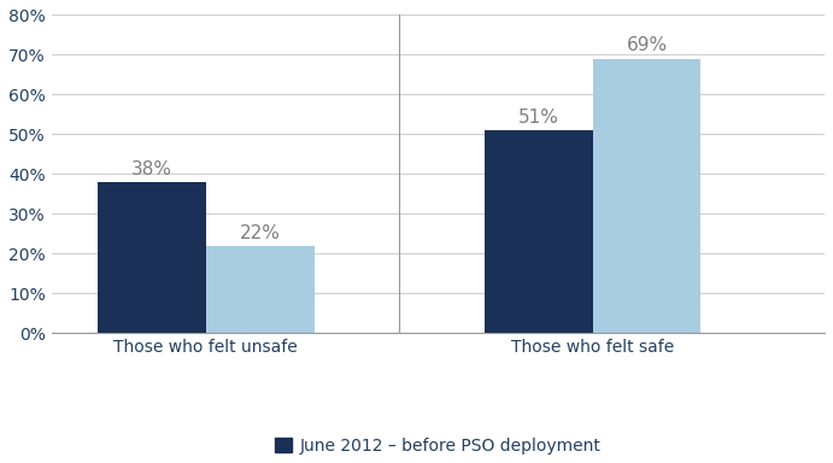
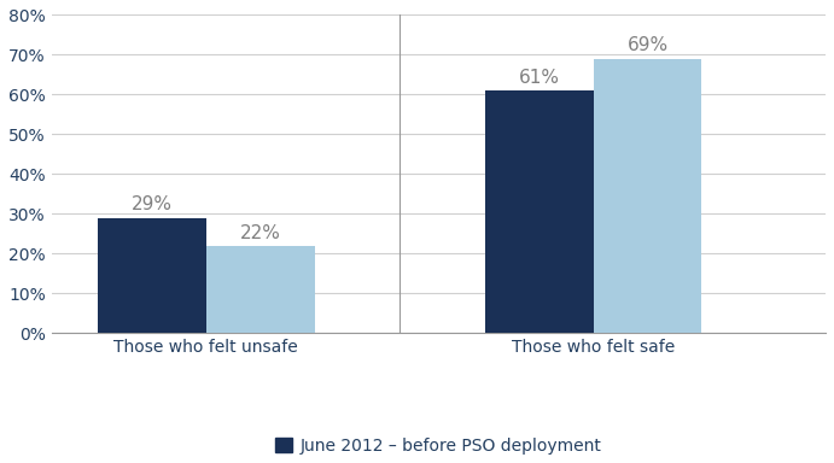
June 2012 – before PSO deployment/Those who felt unsafe: 38% -> 29%
June 2012 – before PSO deployment/Those who felt safe: 51% -> 61%
